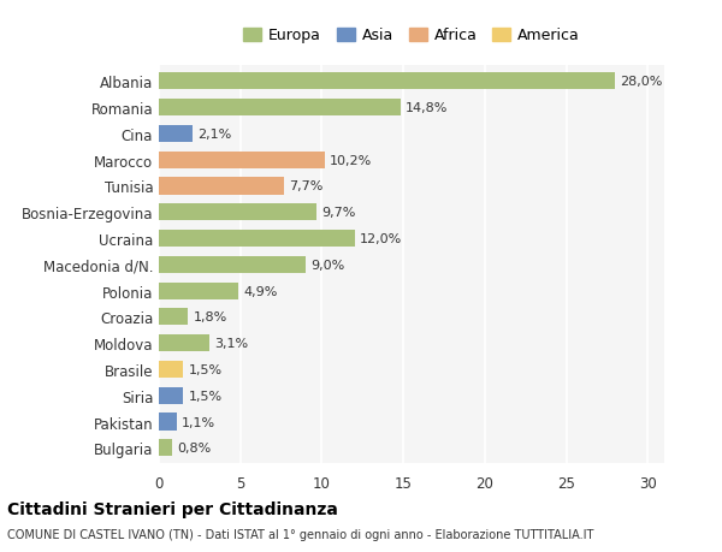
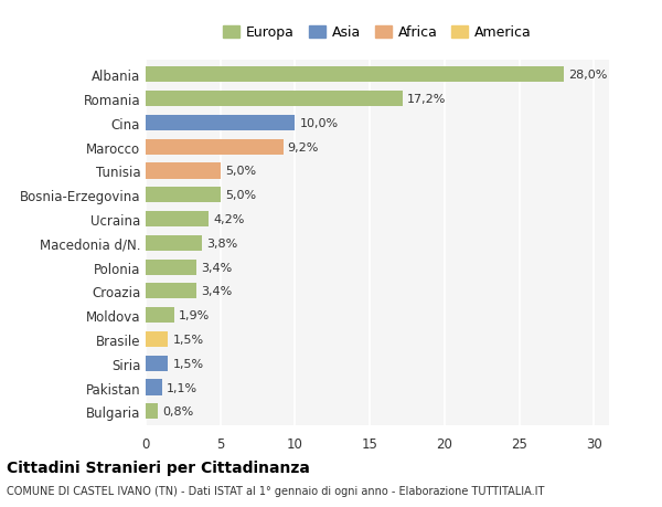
Romania: 14,8% -> 17,2%
Cina: 2,1% -> 10,0%
Marocco: 10,2% -> 9,2%
Tunisia: 7,7% -> 5,0%
Bosnia-Erzegovina: 9,7% -> 5,0%
Ucraina: 12,0% -> 4,2%
Macedonia d/N.: 9,0% -> 3,8%
Polonia: 4,9% -> 3,4%
Croazia: 1,8% -> 3,4%
Moldova: 3,1% -> 1,9%
